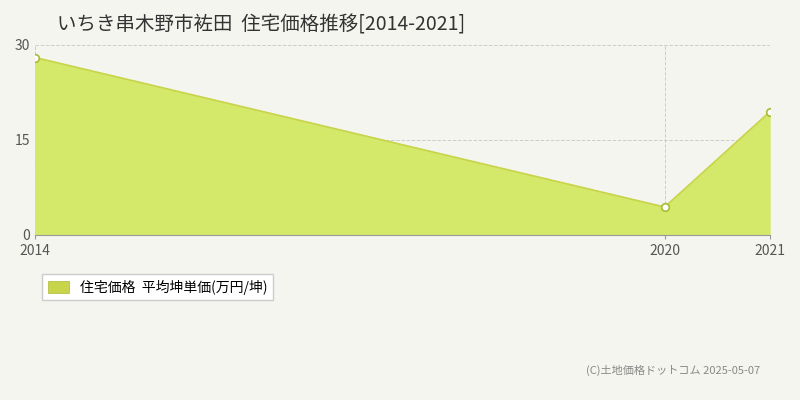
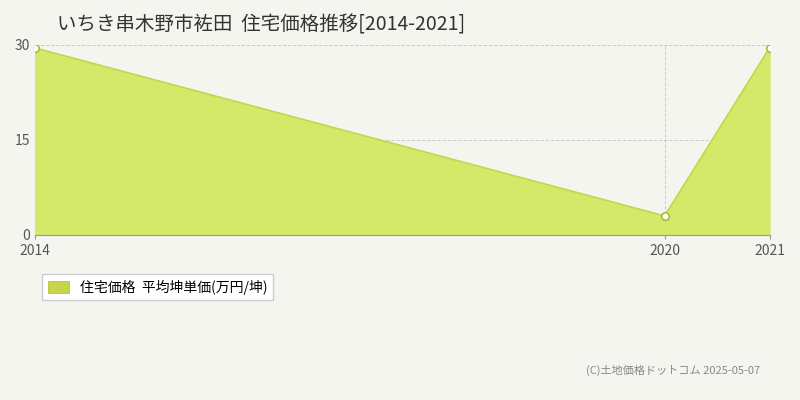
2014: 28.0 -> 29.5
2020: 4.4 -> 3.0
2021: 19.4 -> 29.5
